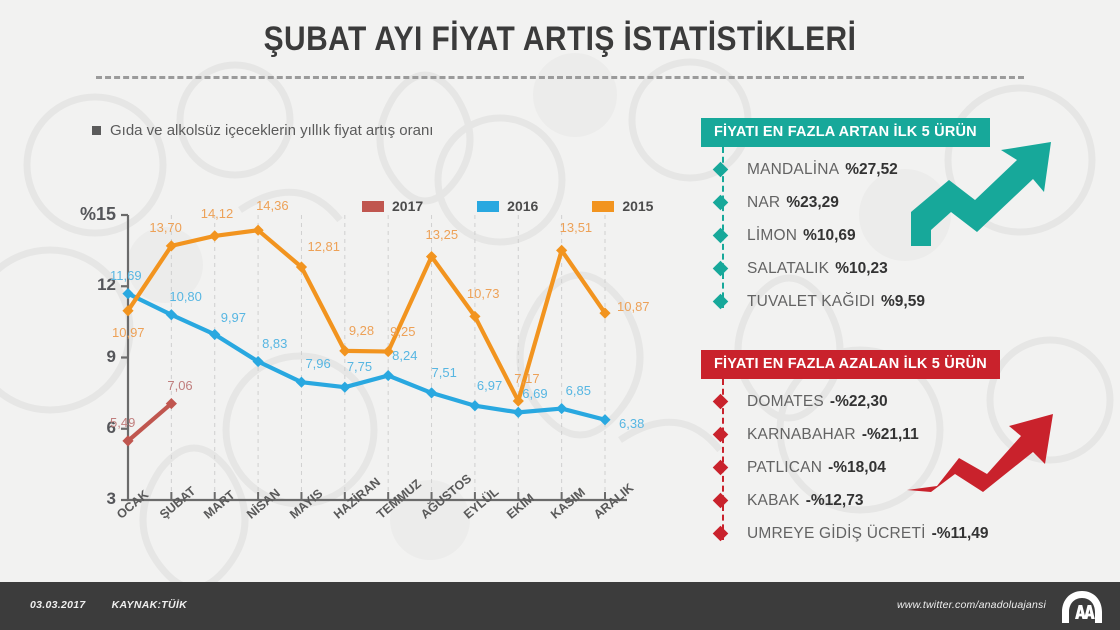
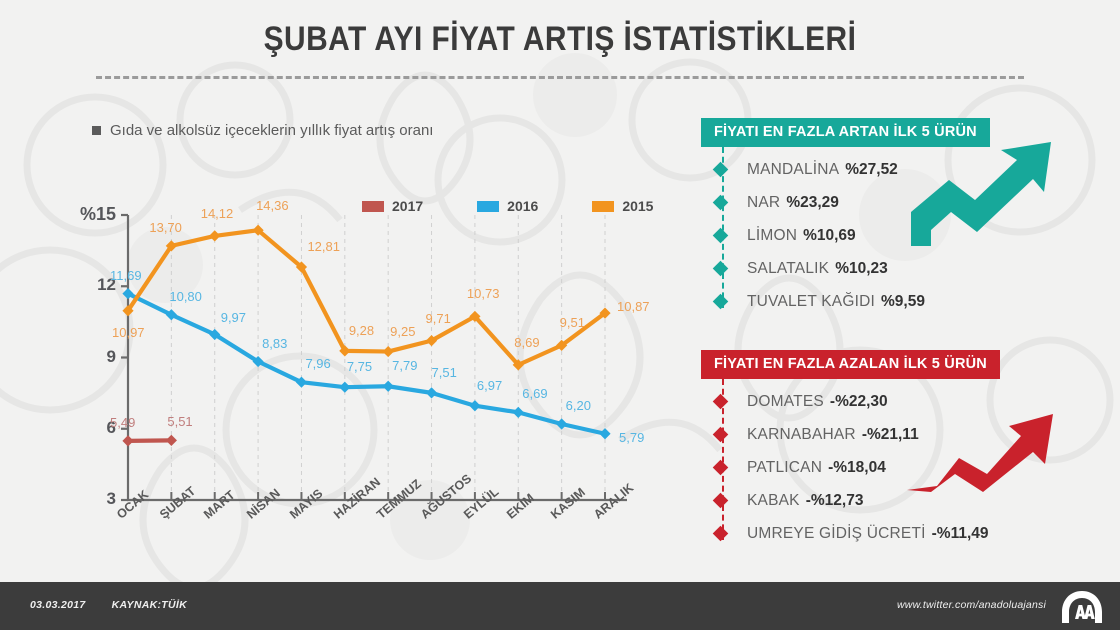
2017/ŞUBAT: 7,06 -> 5,51
2016/TEMMUZ: 8,24 -> 7,79
2015/AĞUSTOS: 13,25 -> 9,71
2015/EKİM: 7,17 -> 8,69
2016/KASIM: 6,85 -> 6,20
2015/KASIM: 13,51 -> 9,51
2016/ARALIK: 6,38 -> 5,79
